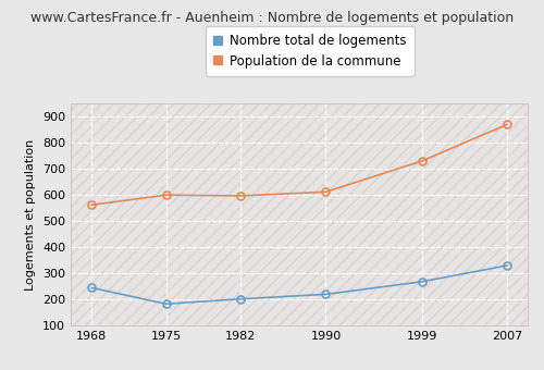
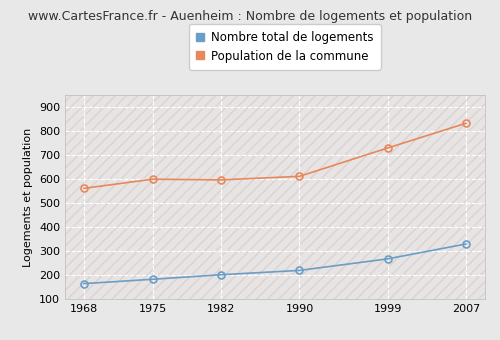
Nombre total de logements/1968: 245 -> 165
Population de la commune/2007: 870 -> 833
